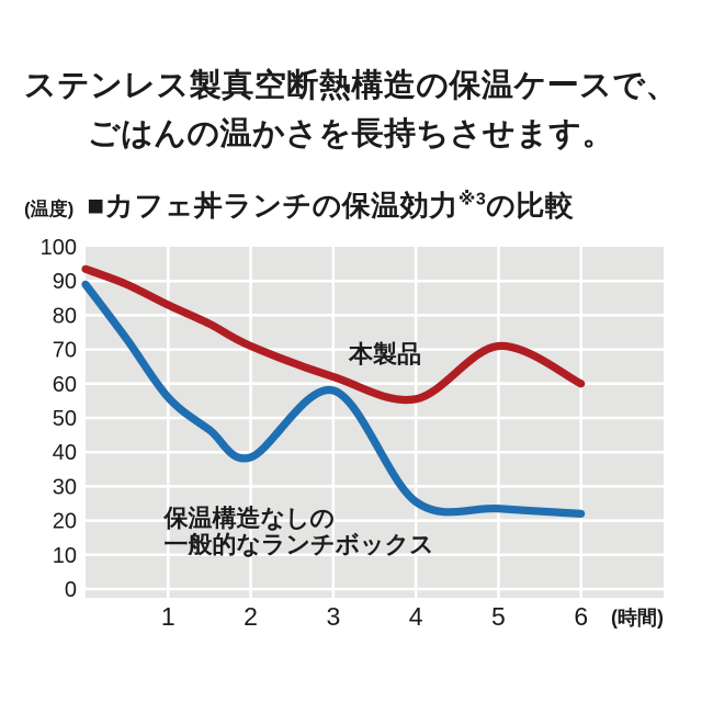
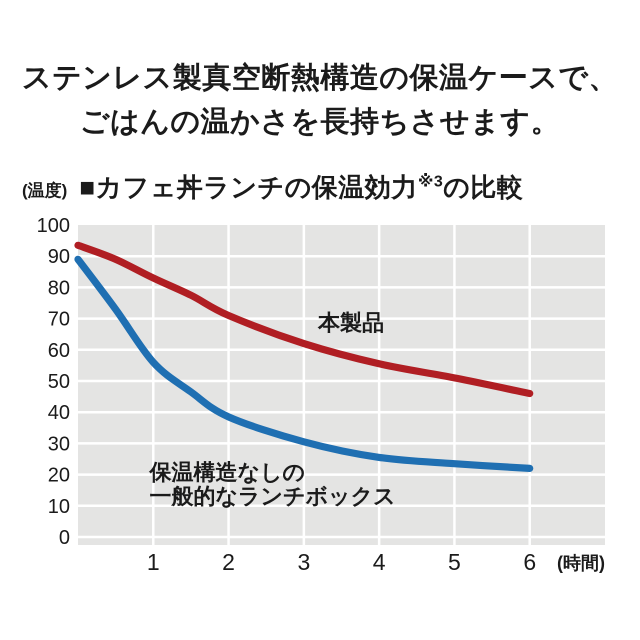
保温構造なしの一般的なランチボックス/3: 58 -> 30
本製品/5: 71 -> 51
本製品/6: 60 -> 46
